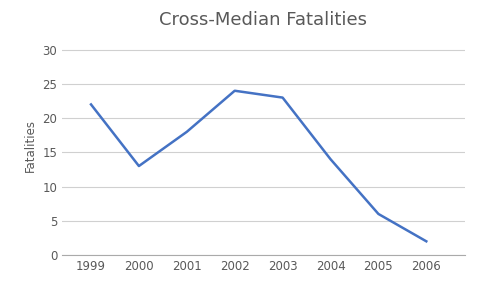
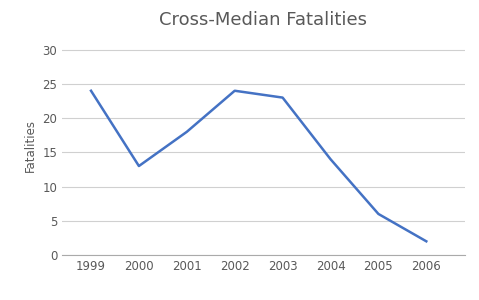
1999: 22 -> 24
